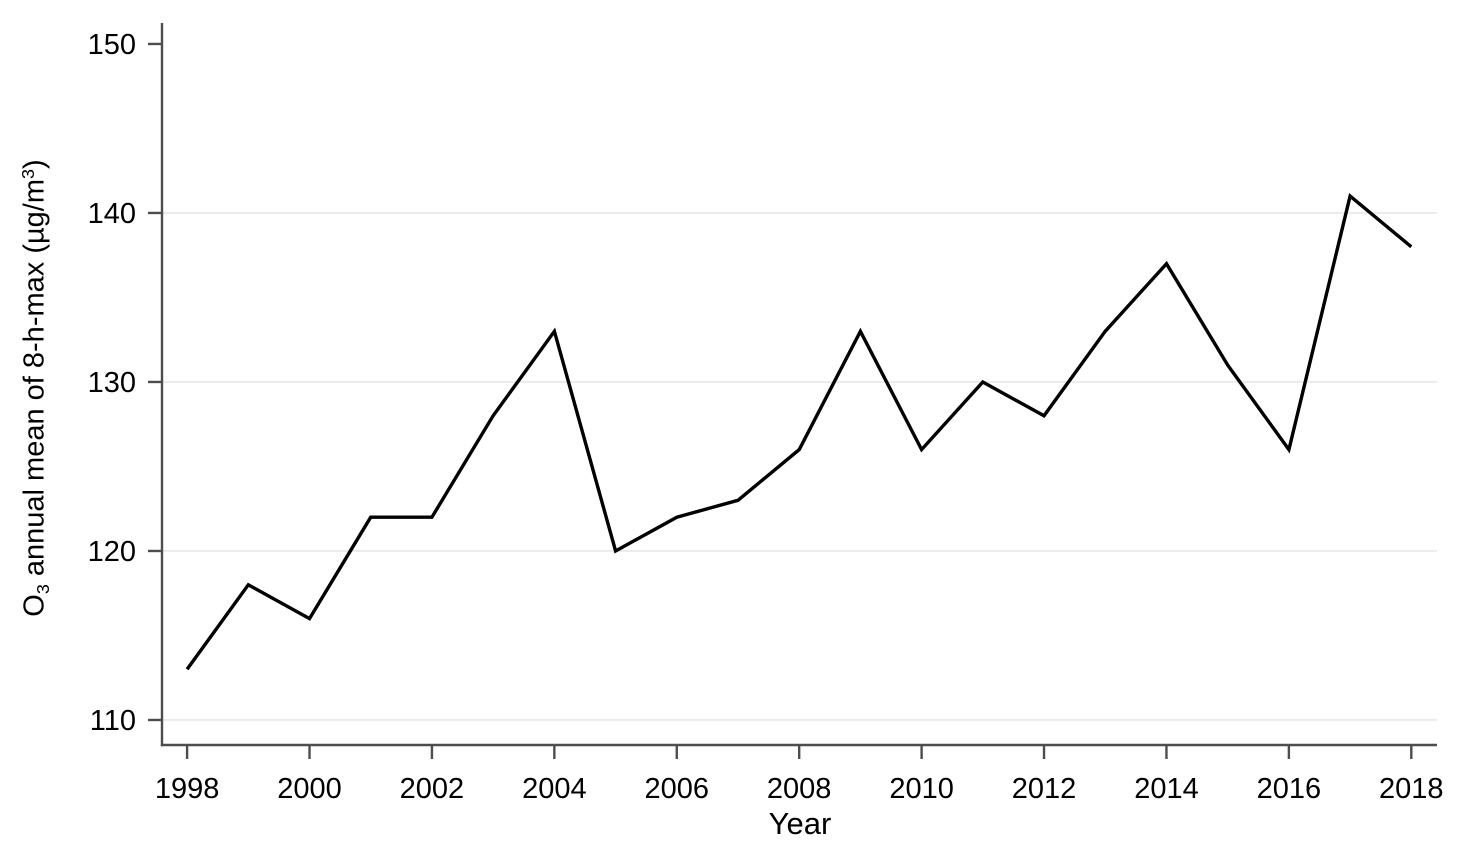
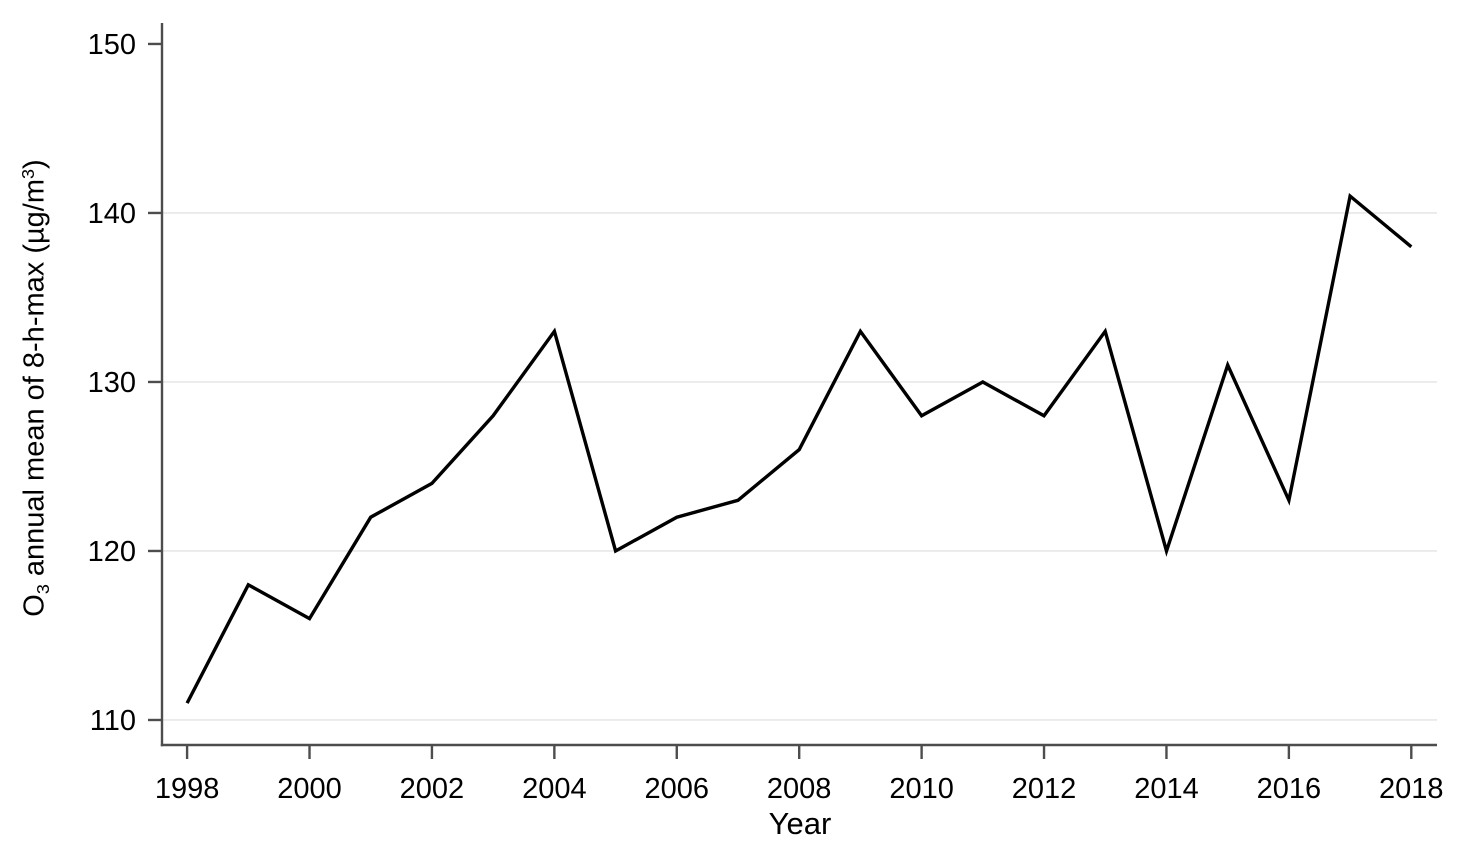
1998: 113 -> 111
2002: 122 -> 124
2010: 126 -> 128
2014: 137 -> 120
2016: 126 -> 123
